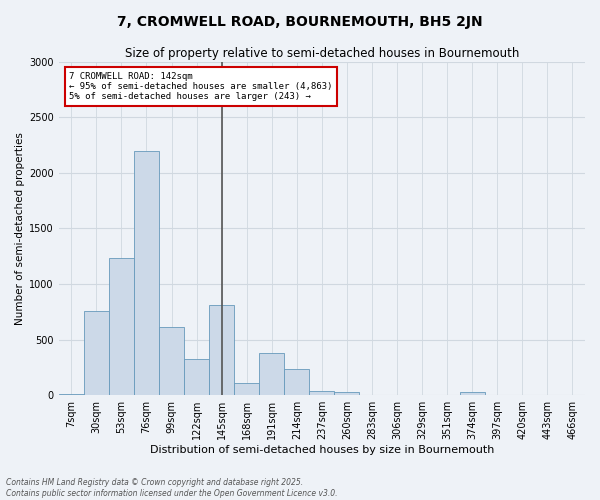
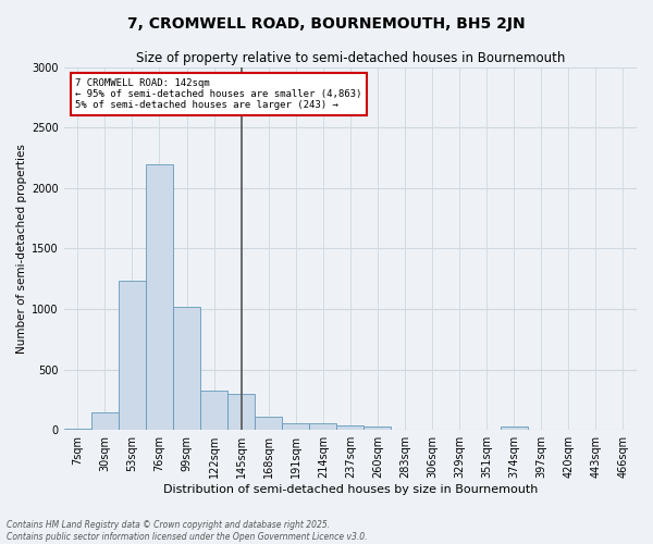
30sqm: 760 -> 150
99sqm: 610 -> 1020
145sqm: 810 -> 300
191sqm: 380 -> 60
214sqm: 240 -> 60
